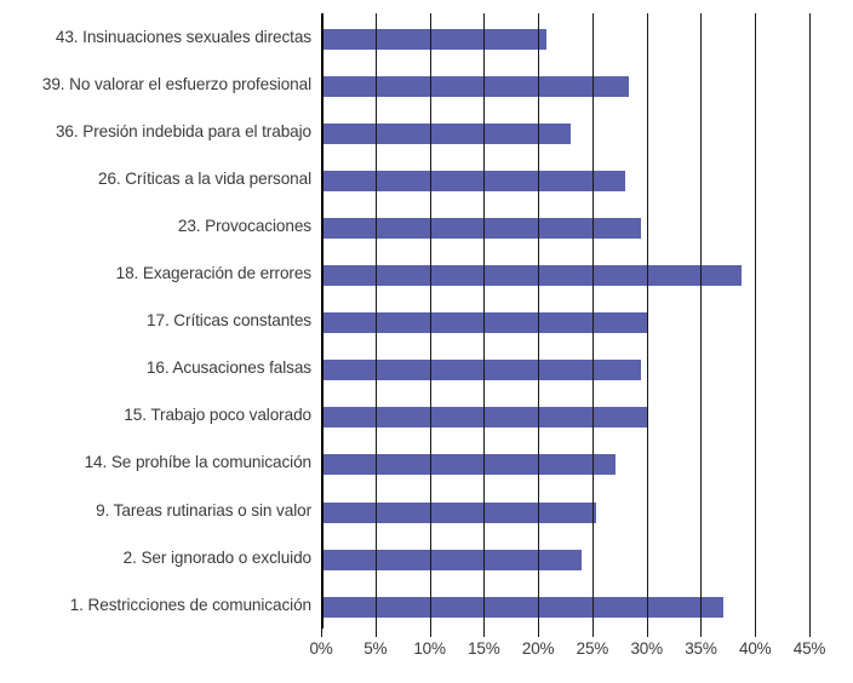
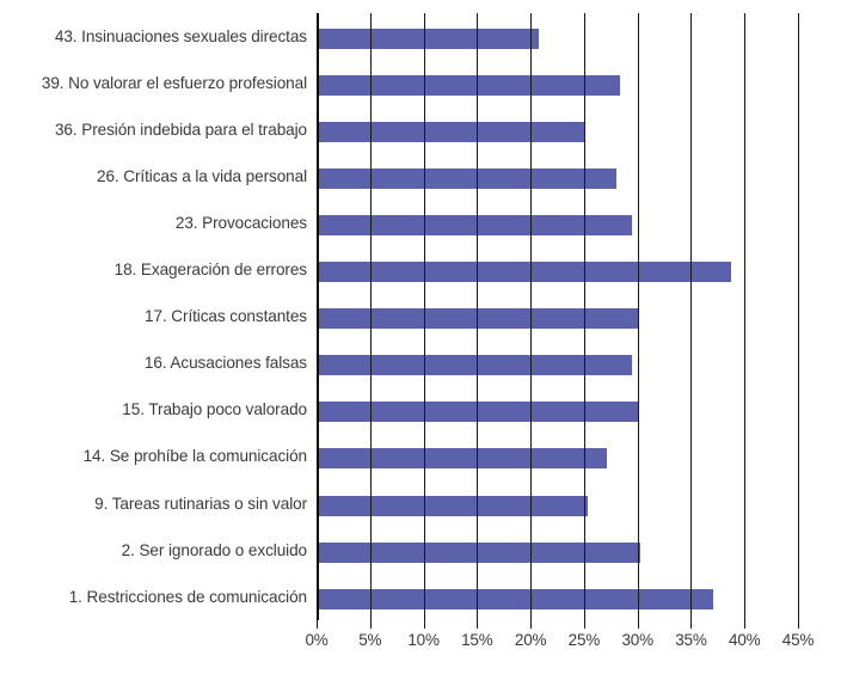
36. Presión indebida para el trabajo: 23% -> 25%
2. Ser ignorado o excluido: 24% -> 30%
